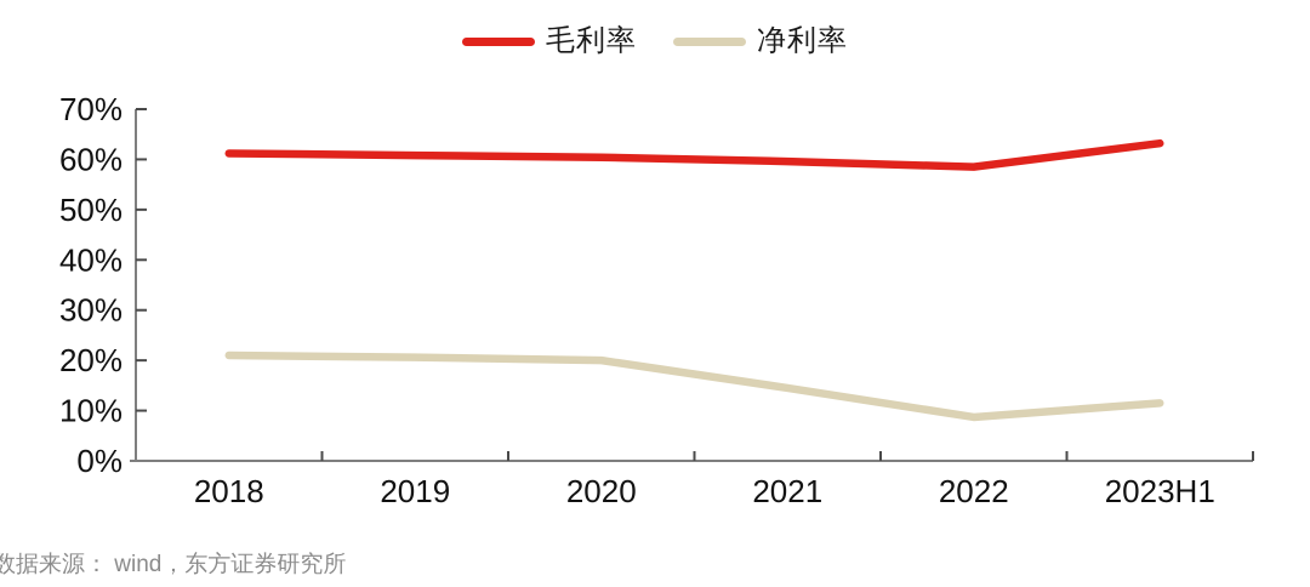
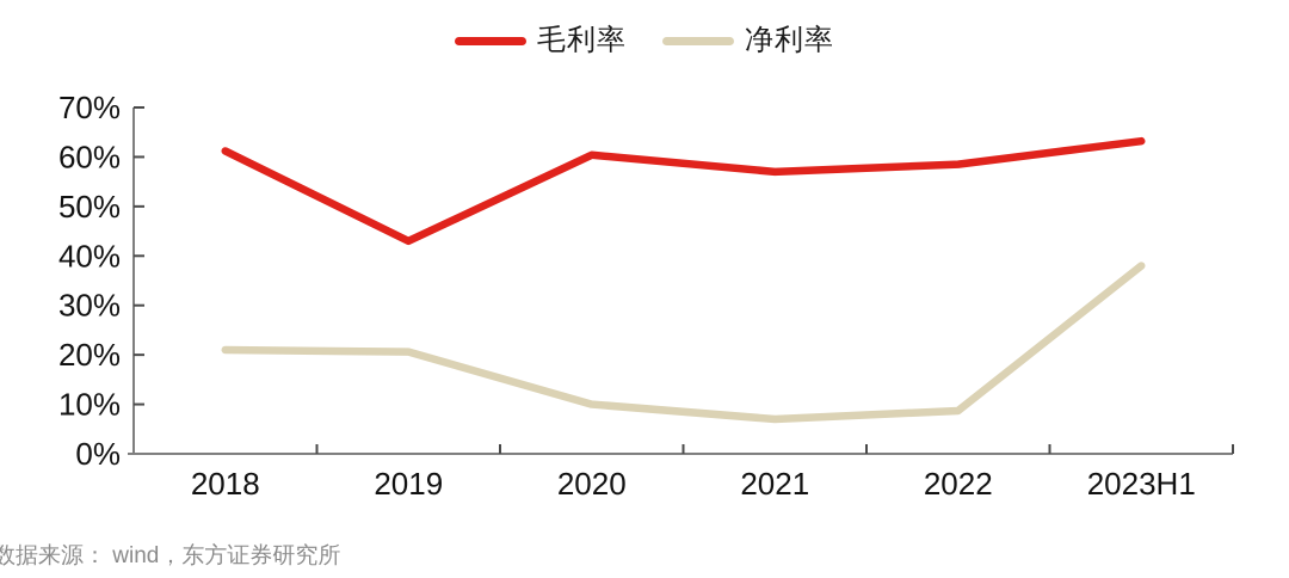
毛利率/2019: 61% -> 43%
净利率/2020: 20% -> 10%
毛利率/2021: 60% -> 57%
净利率/2021: 14% -> 7%
净利率/2023H1: 12% -> 38%
